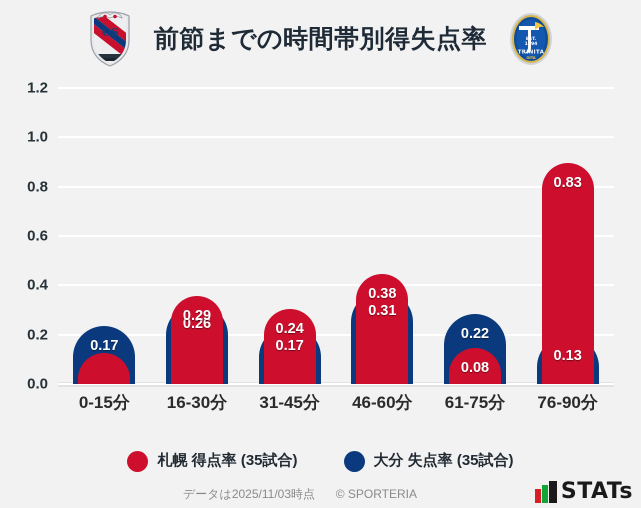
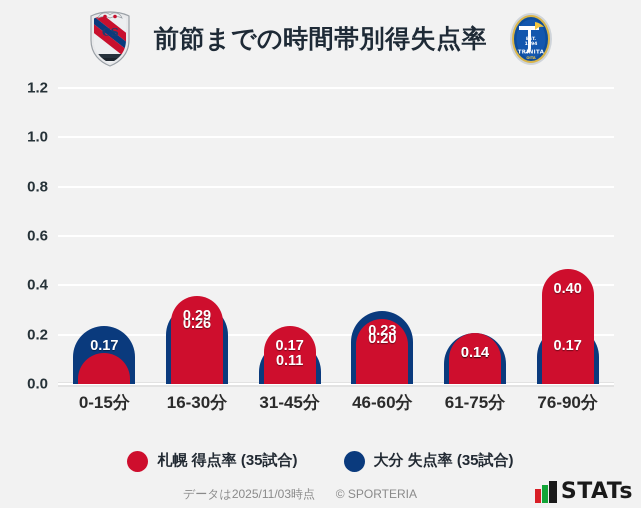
大分 失点率 (35試合)/31-45分: 0.17 -> 0.11
札幌 得点率 (35試合)/31-45分: 0.24 -> 0.17
大分 失点率 (35試合)/46-60分: 0.31 -> 0.23
札幌 得点率 (35試合)/46-60分: 0.38 -> 0.20
大分 失点率 (35試合)/61-75分: 0.22 -> 0.14
札幌 得点率 (35試合)/61-75分: 0.08 -> 0.14
大分 失点率 (35試合)/76-90分: 0.13 -> 0.17
札幌 得点率 (35試合)/76-90分: 0.83 -> 0.40
